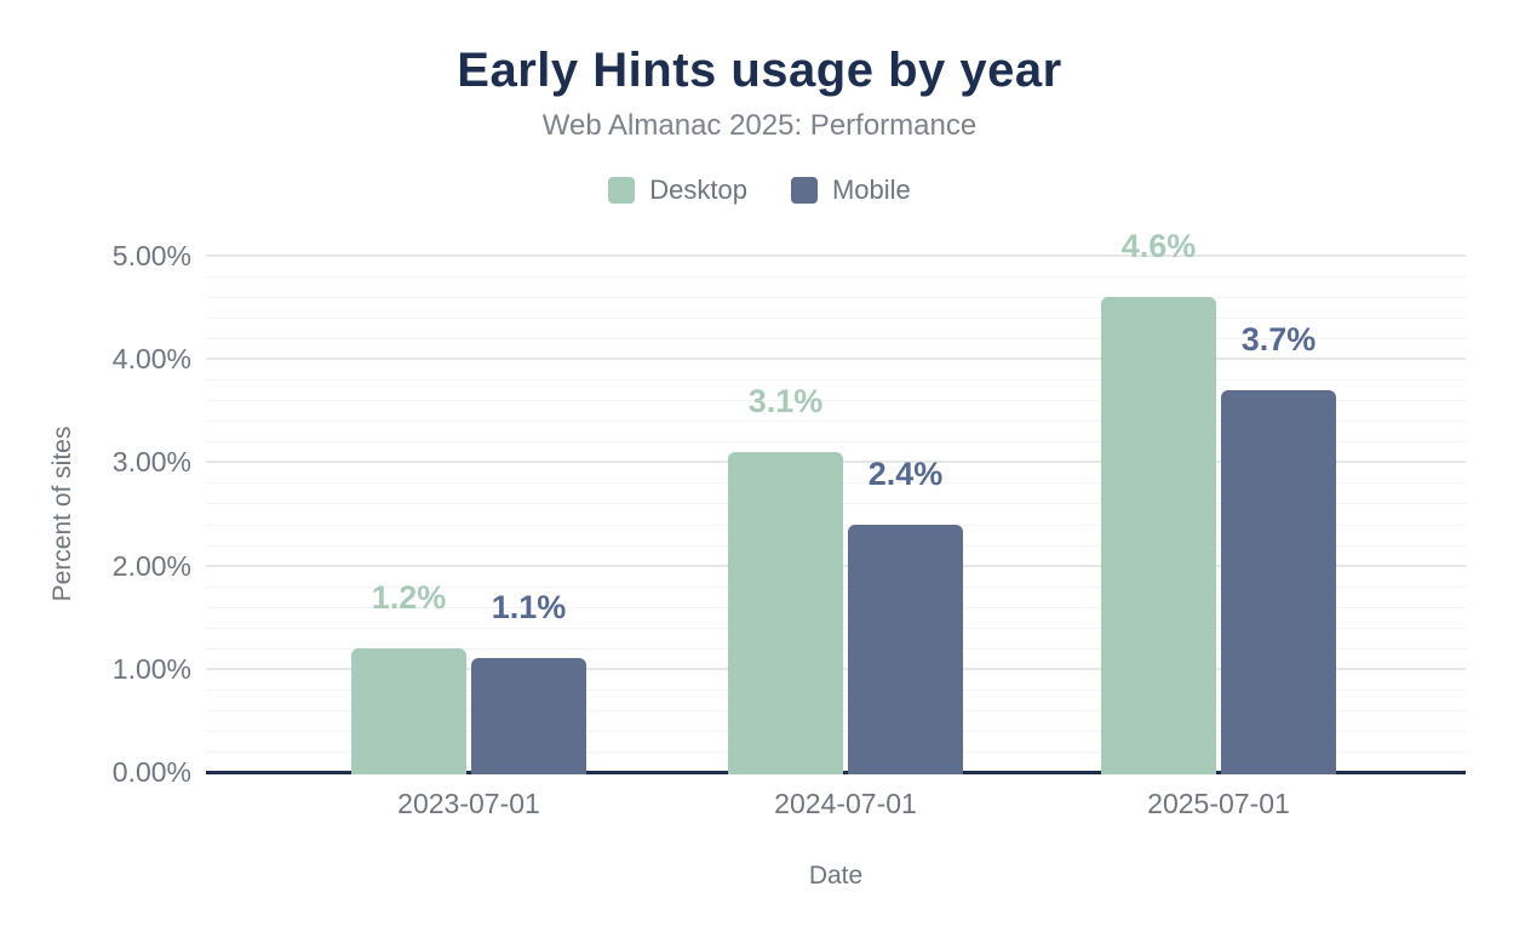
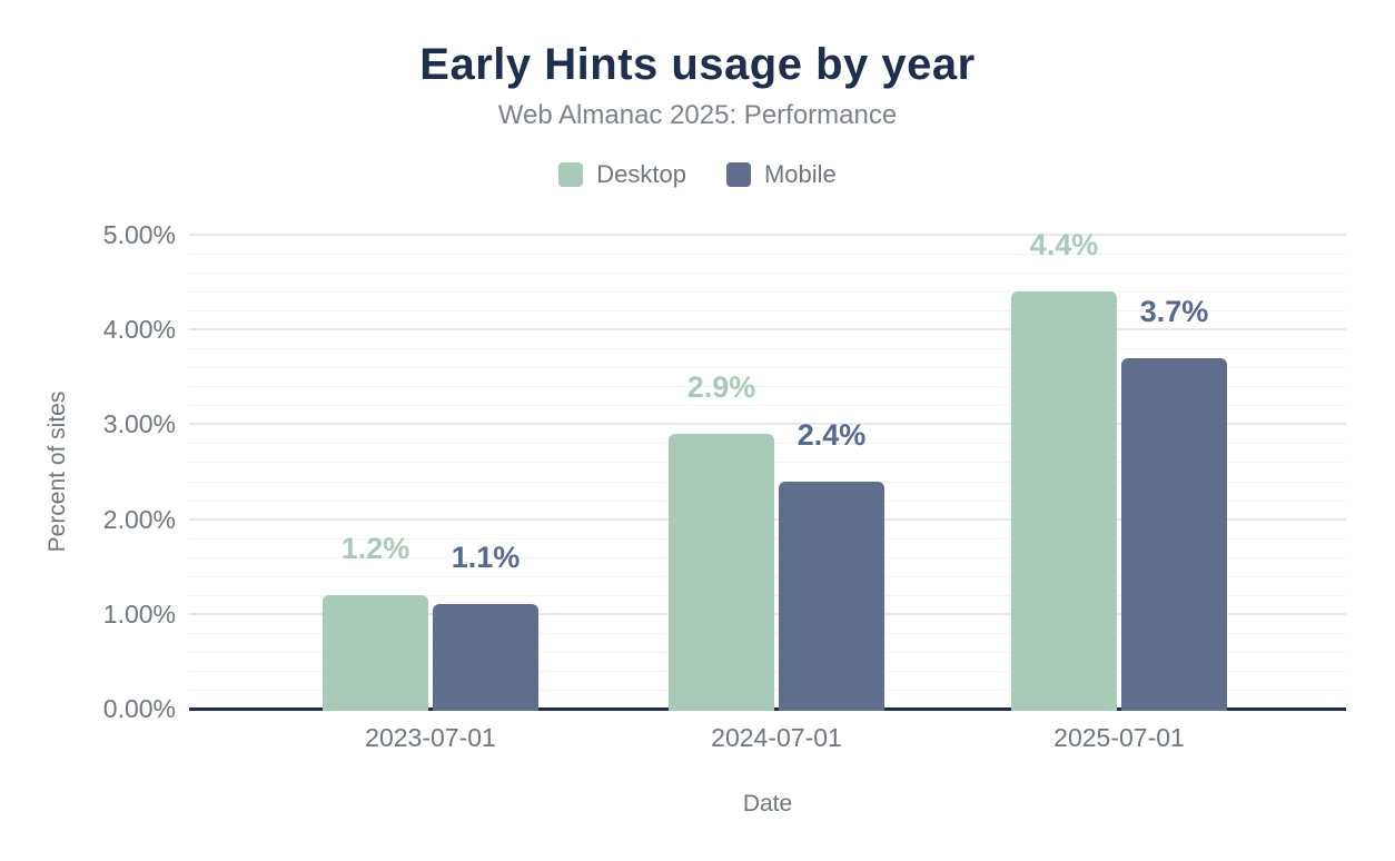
Desktop/2024-07-01: 3.1% -> 2.9%
Desktop/2025-07-01: 4.6% -> 4.4%
